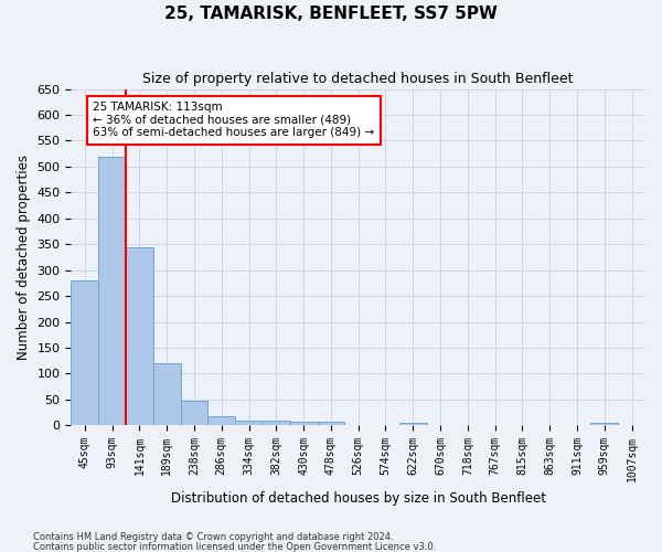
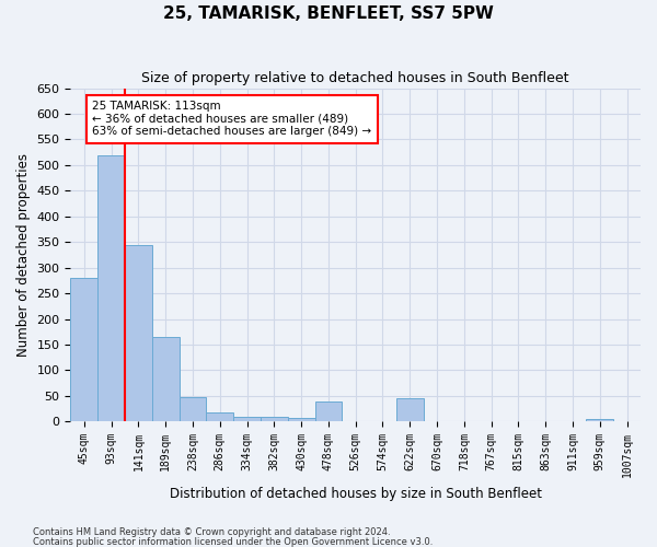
189sqm: 120 -> 165
478sqm: 7 -> 40
622sqm: 6 -> 45
